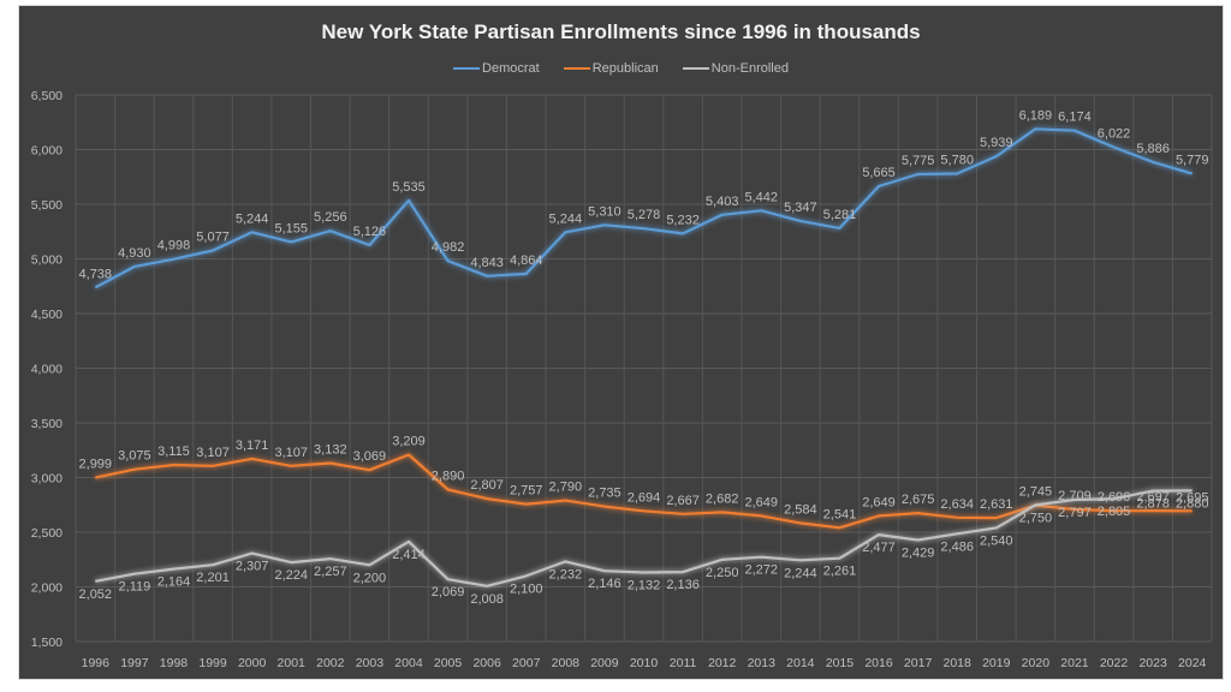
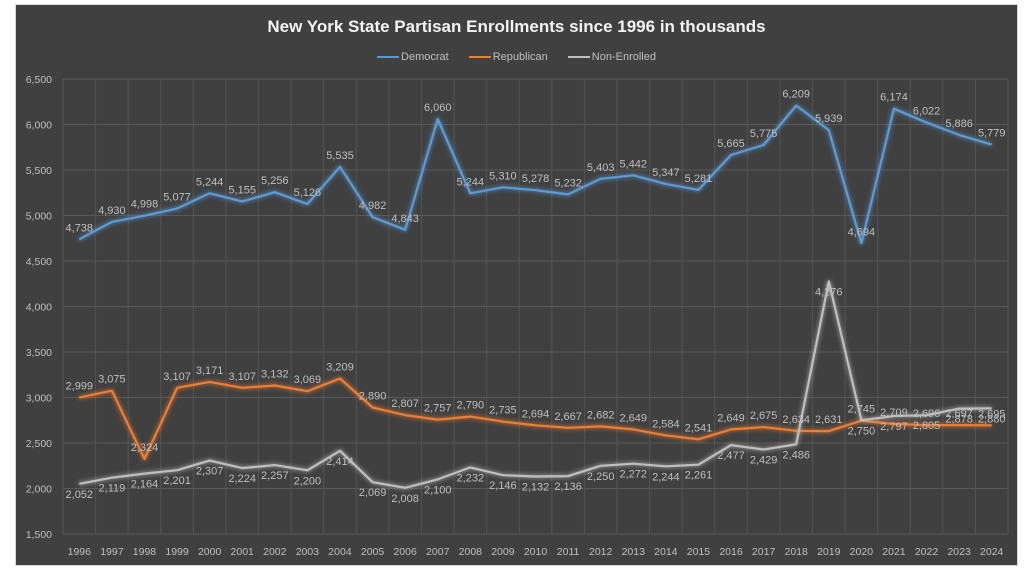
Republican/1998: 3,115 -> 2,324
Democrat/2007: 4,864 -> 6,060
Democrat/2018: 5,780 -> 6,209
Non-Enrolled/2019: 2,540 -> 4,276
Democrat/2020: 6,189 -> 4,694
